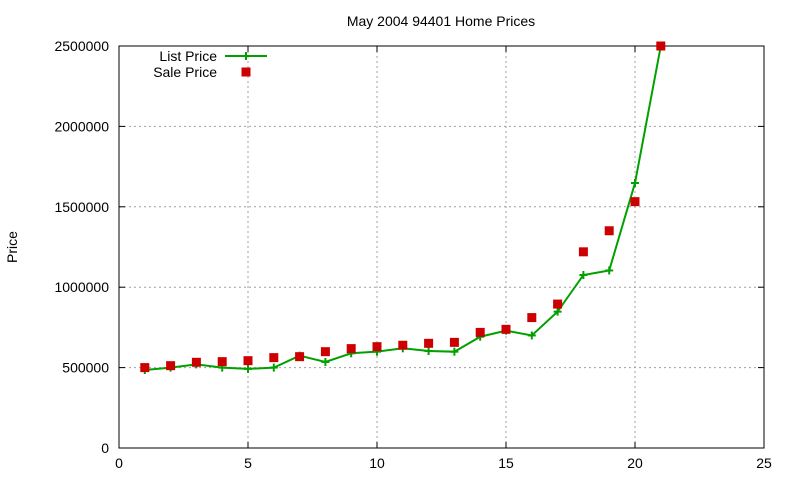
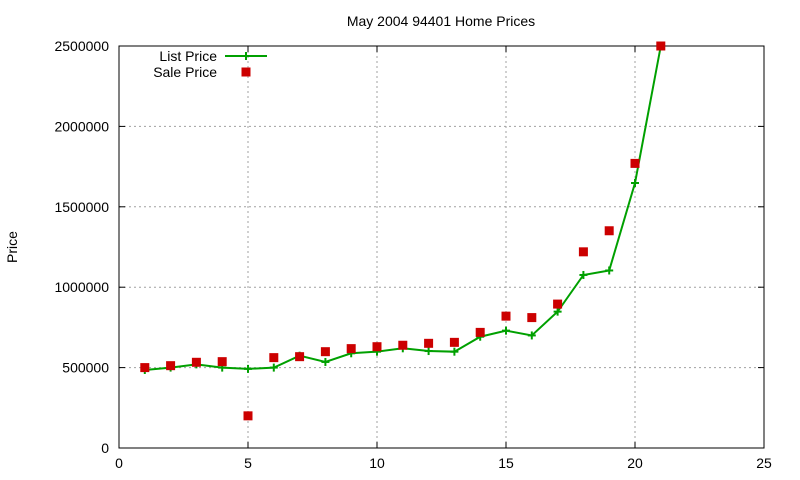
Sale Price/5: 540000 -> 200000
Sale Price/15: 740000 -> 820000
Sale Price/20: 1530000 -> 1770000
